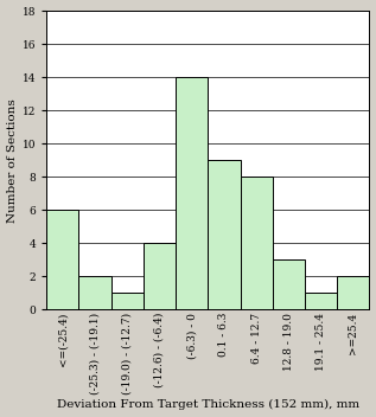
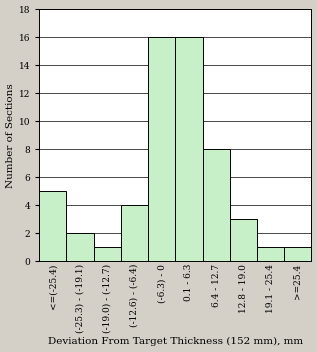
<=(-25.4): 6 -> 5
(-6.3) - 0: 14 -> 16
0.1 - 6.3: 9 -> 16
>=25.4: 2 -> 1
